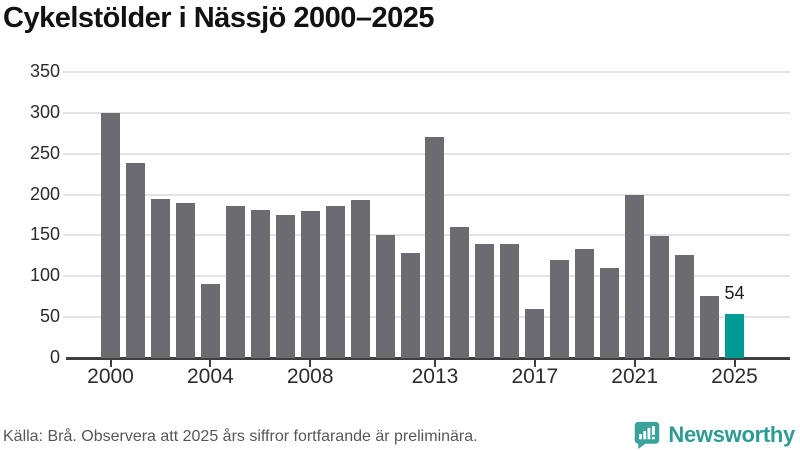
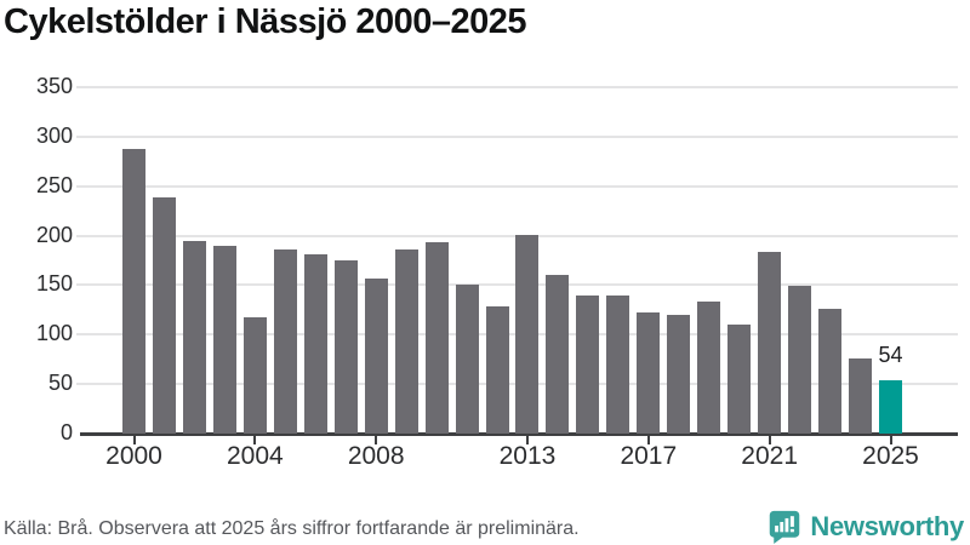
2000: 300 -> 290
2004: 90 -> 120
2008: 180 -> 160
2013: 270 -> 200
2017: 60 -> 120
2021: 200 -> 180
